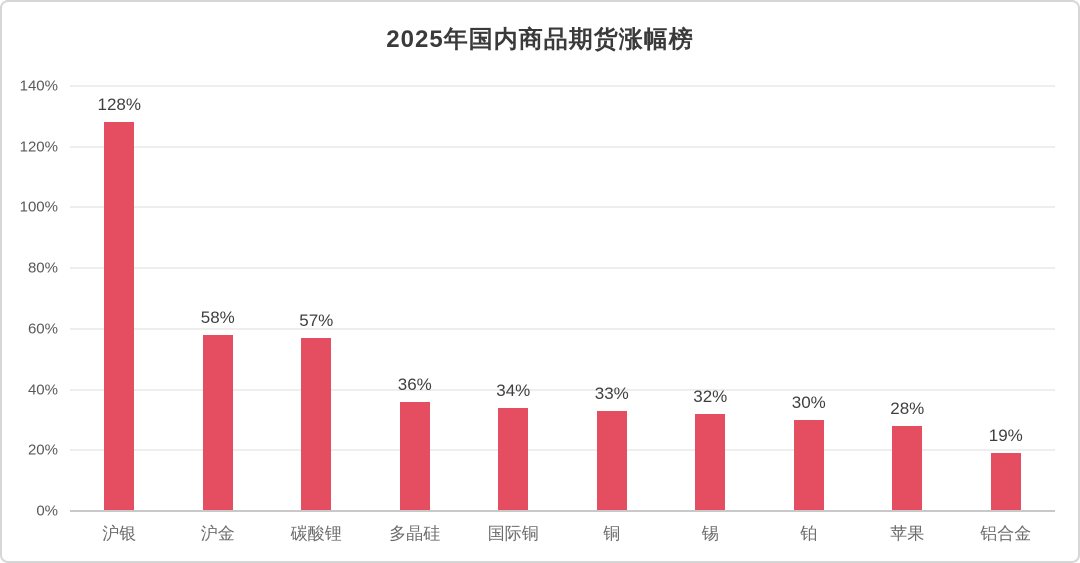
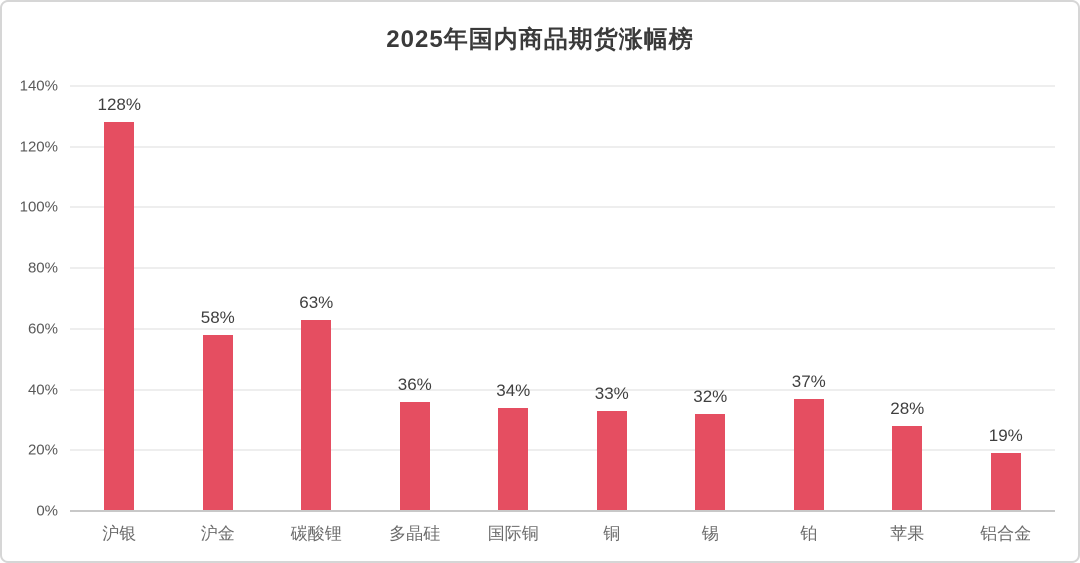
碳酸锂: 57% -> 63%
铂: 30% -> 37%
